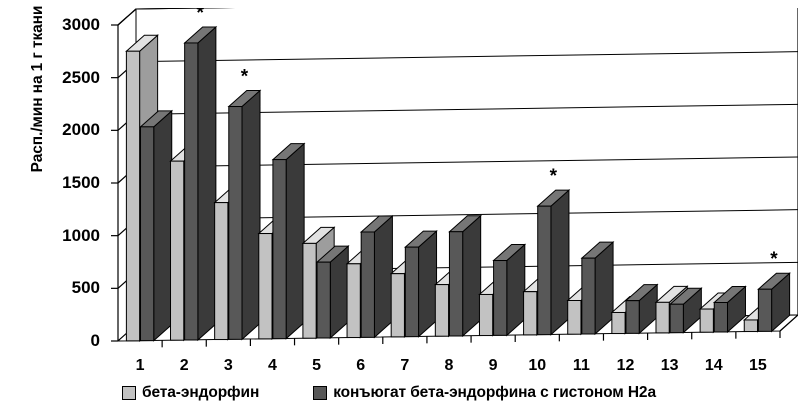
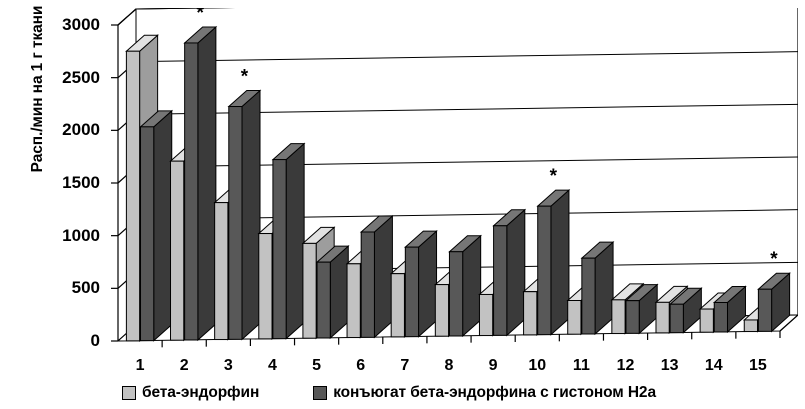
конъюгат бета-эндорфина с гистоном H2a/8: 990 -> 800
конъюгат бета-эндорфина с гистоном H2a/9: 710 -> 1040
бета-эндорфин/12: 200 -> 320
